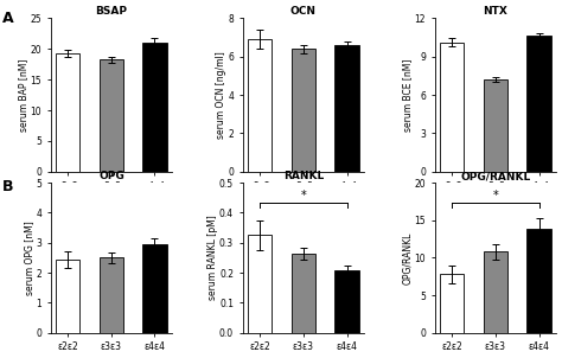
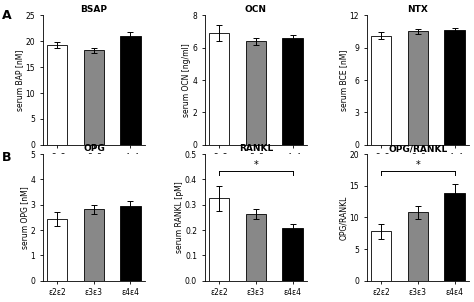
NTX/ε3ε3: 7.2 -> 10.5
OPG/ε3ε3: 2.50 -> 2.82
